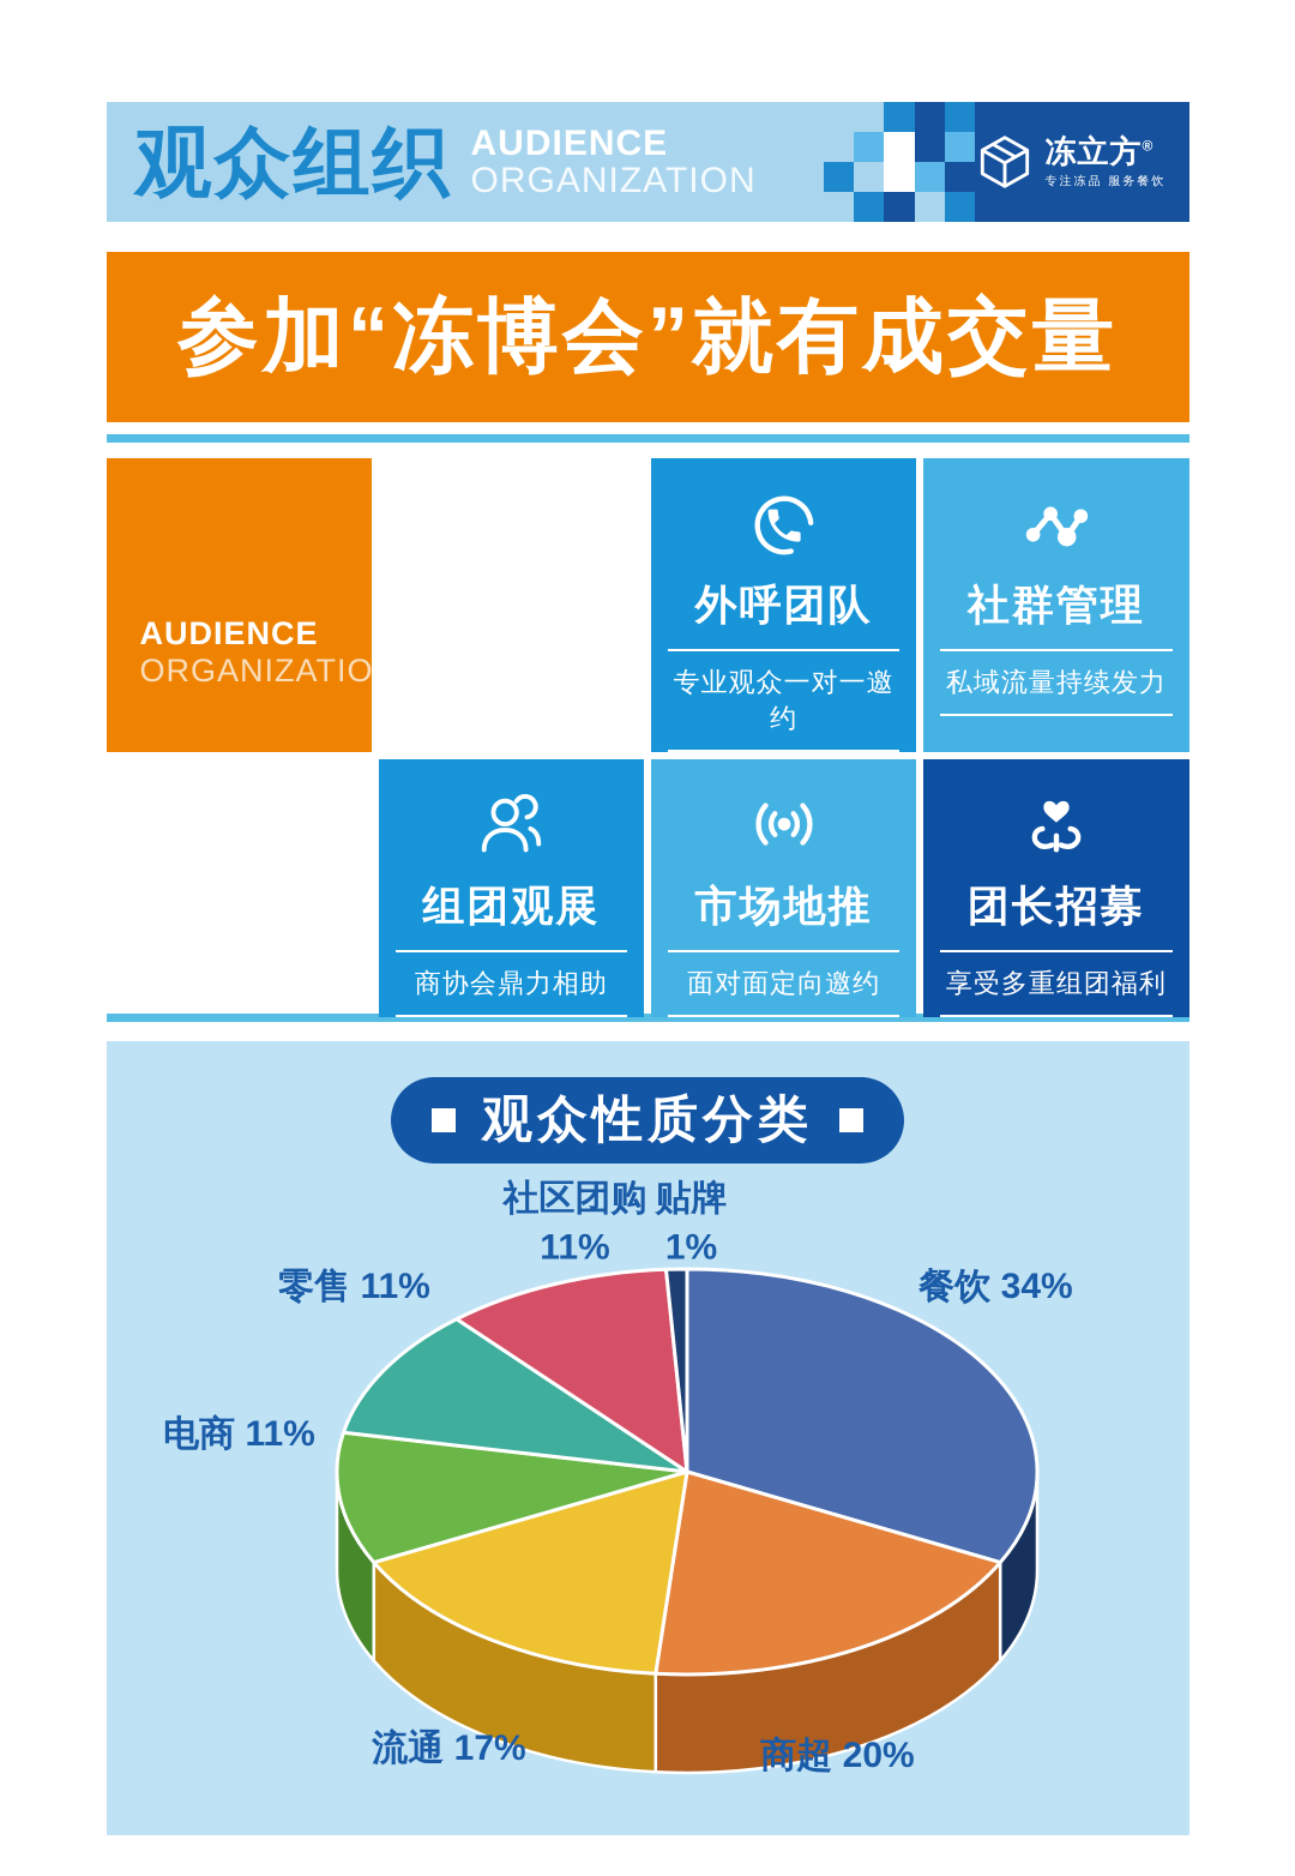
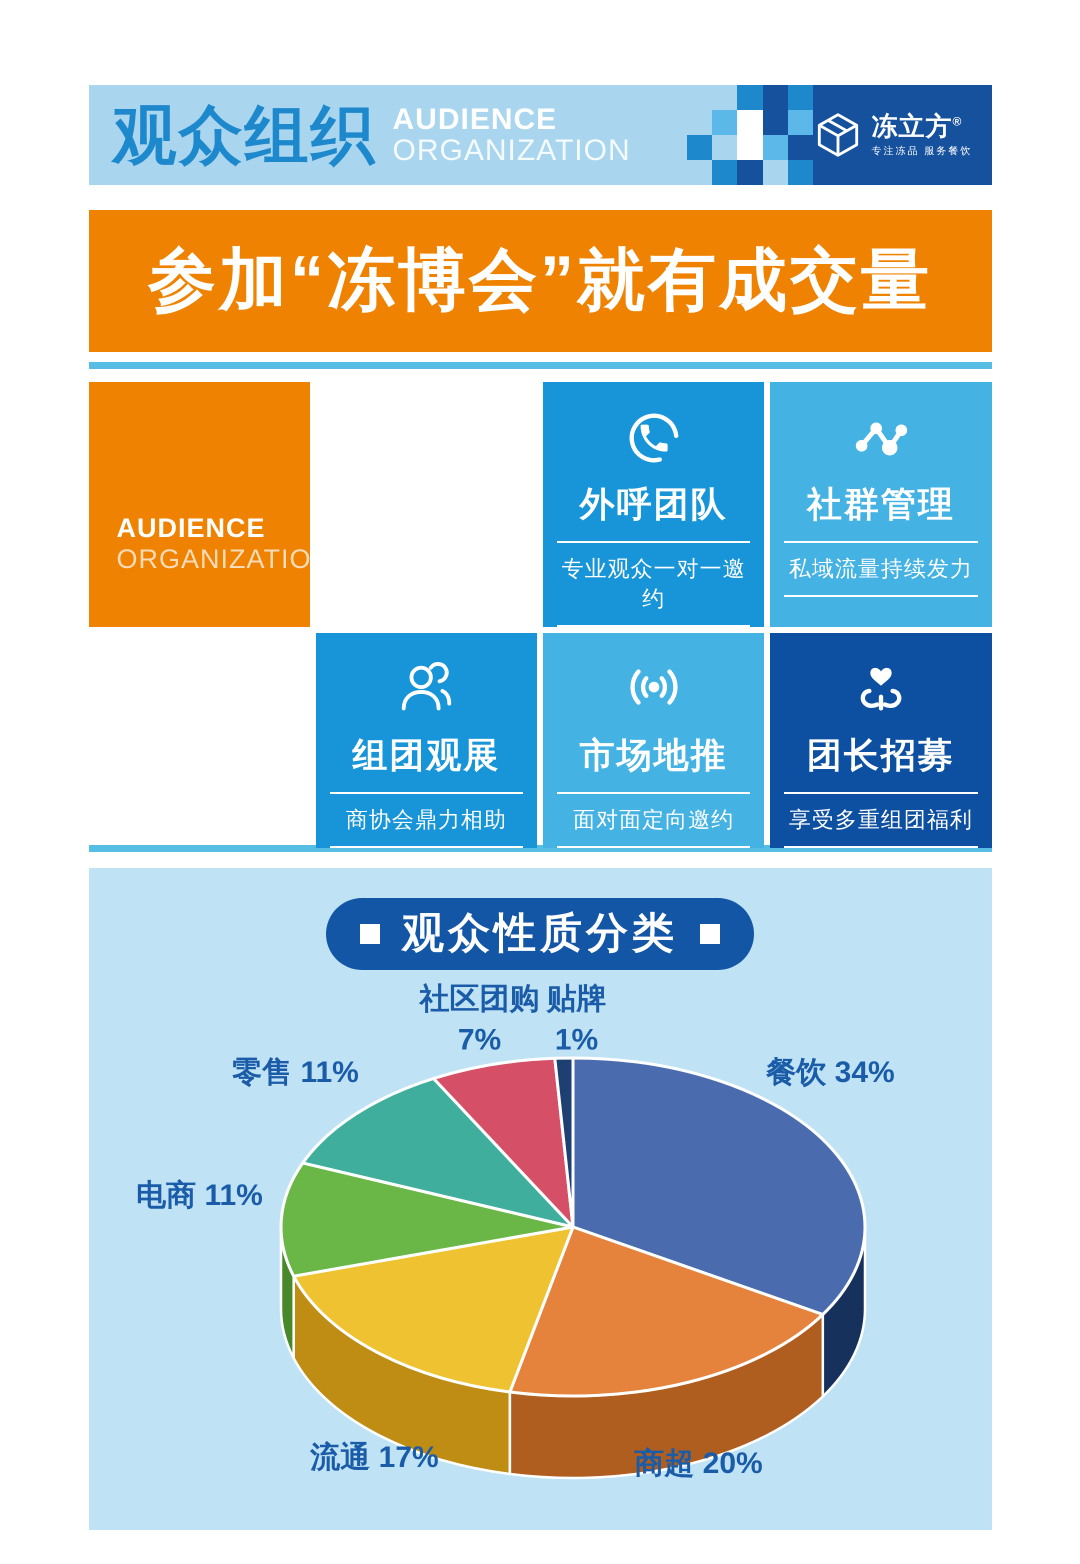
社区团购: 11% -> 7%
